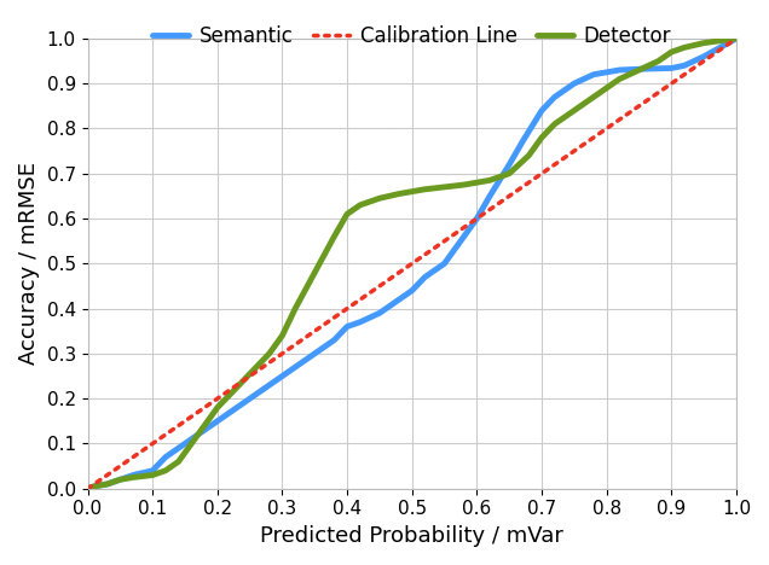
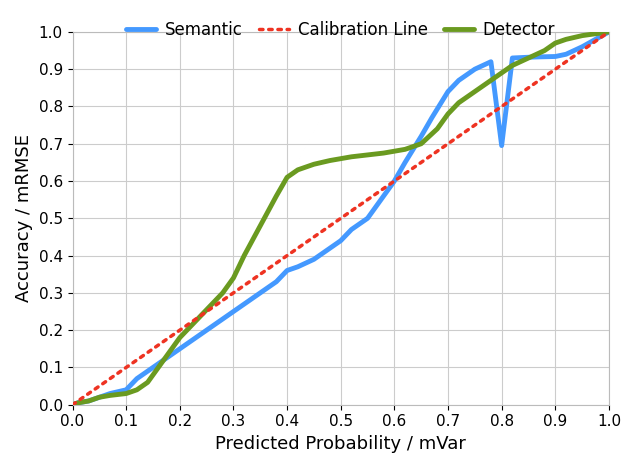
Semantic/0.8: 0.925 -> 0.695
